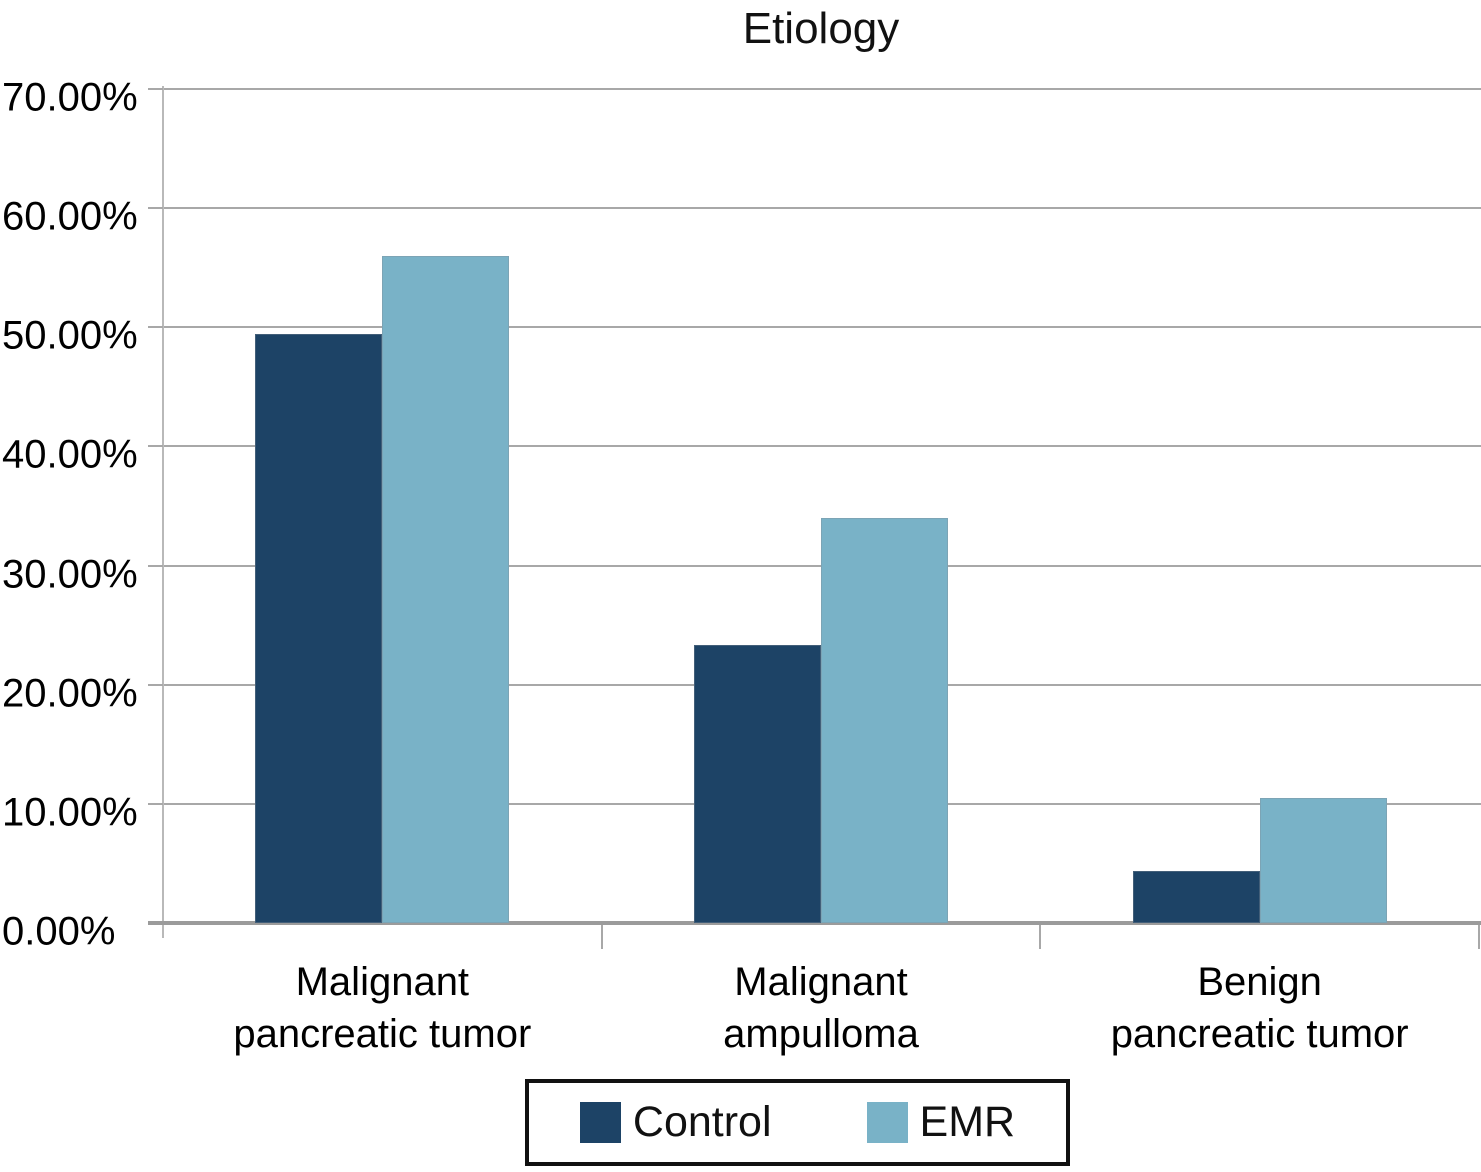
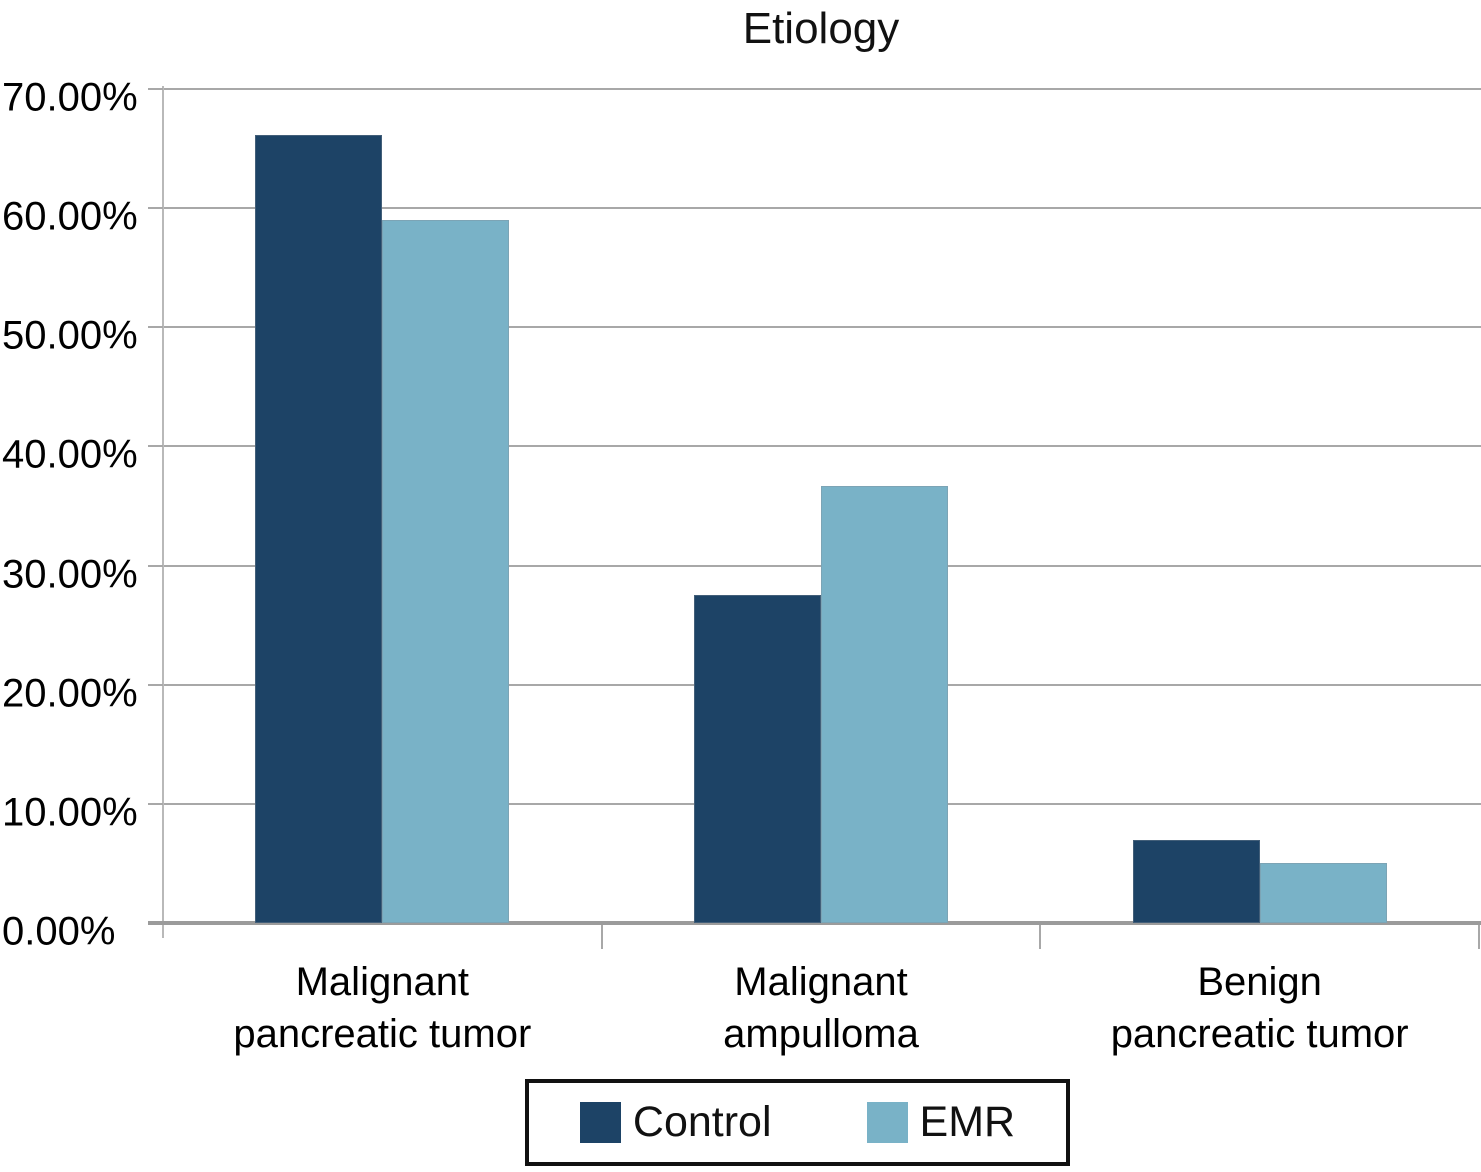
Control/Malignant pancreatic tumor: 49.4% -> 66.1%
EMR/Malignant pancreatic tumor: 56.0% -> 59.0%
Control/Malignant ampulloma: 23.3% -> 27.5%
EMR/Malignant ampulloma: 34.0% -> 36.7%
Control/Benign pancreatic tumor: 4.4% -> 7.0%
EMR/Benign pancreatic tumor: 10.5% -> 5.0%
